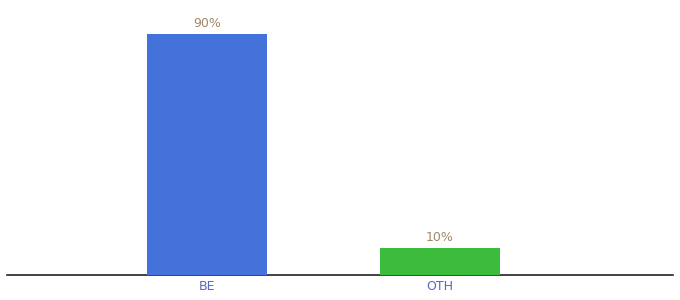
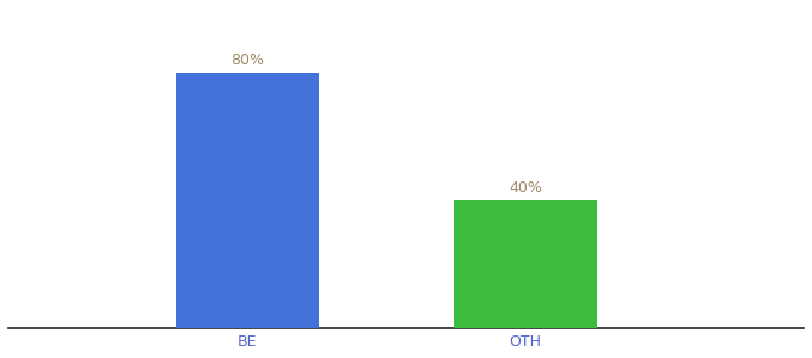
BE: 90% -> 80%
OTH: 10% -> 40%
